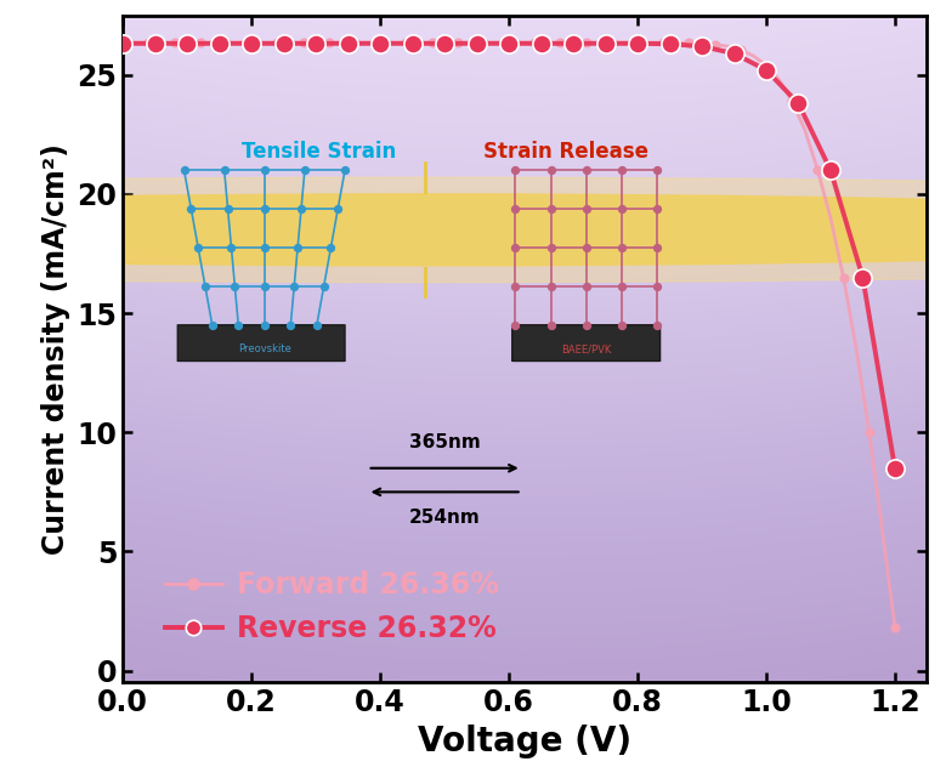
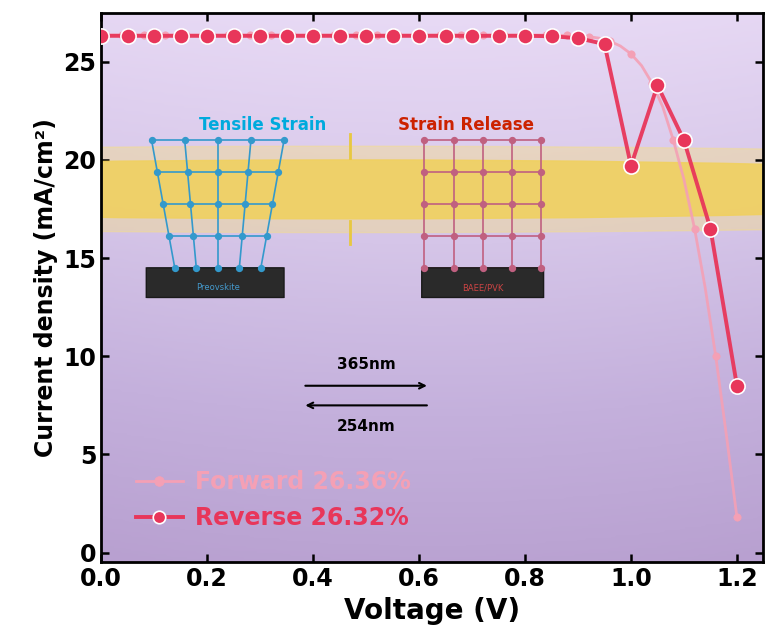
Reverse 26.32%/1.0: 25.2 -> 19.7
